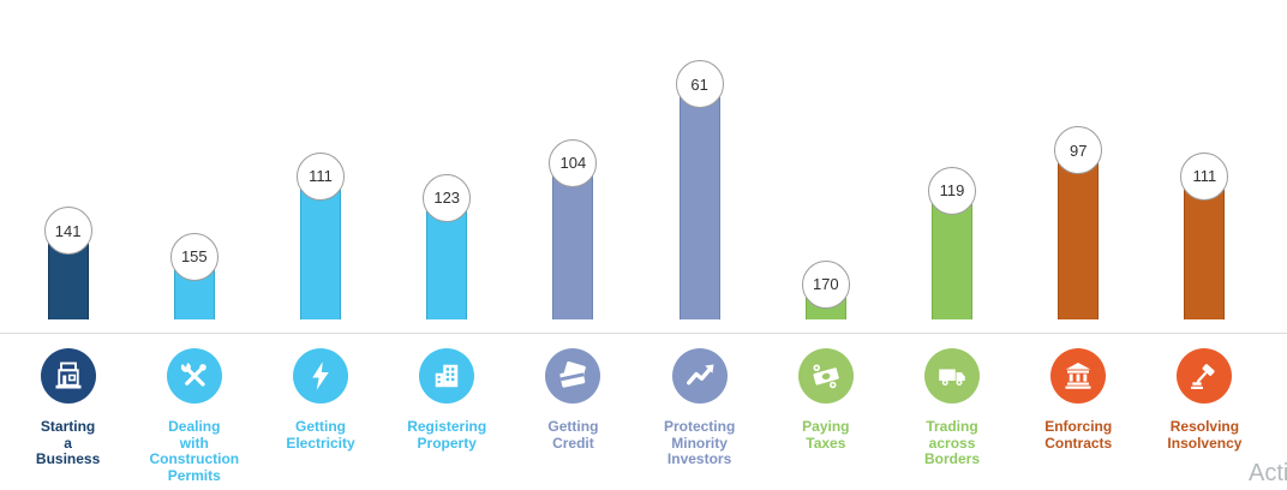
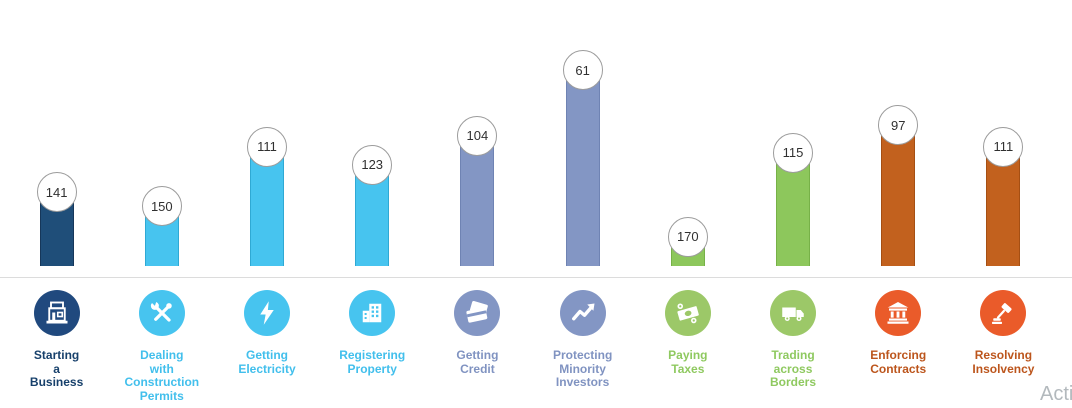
Dealing with Construction Permits: 155 -> 150
Trading across Borders: 119 -> 115
